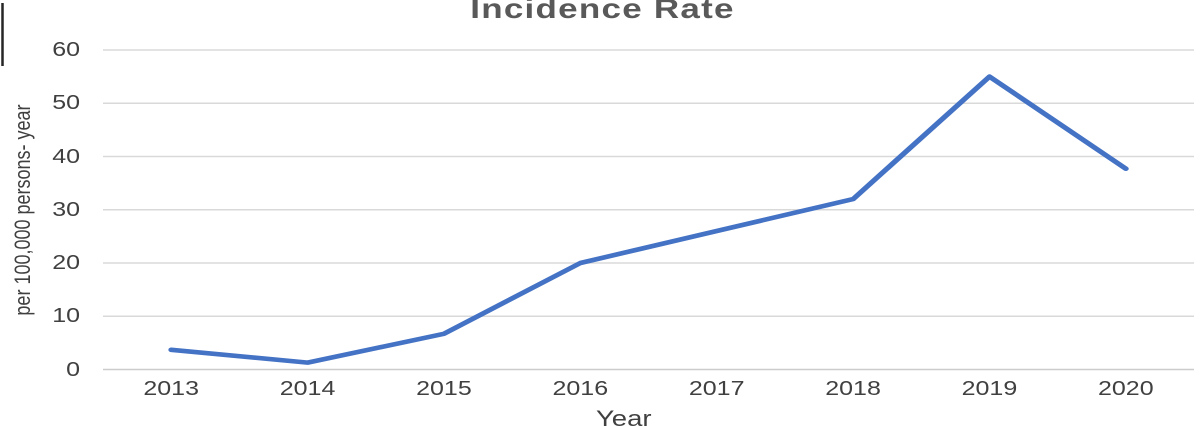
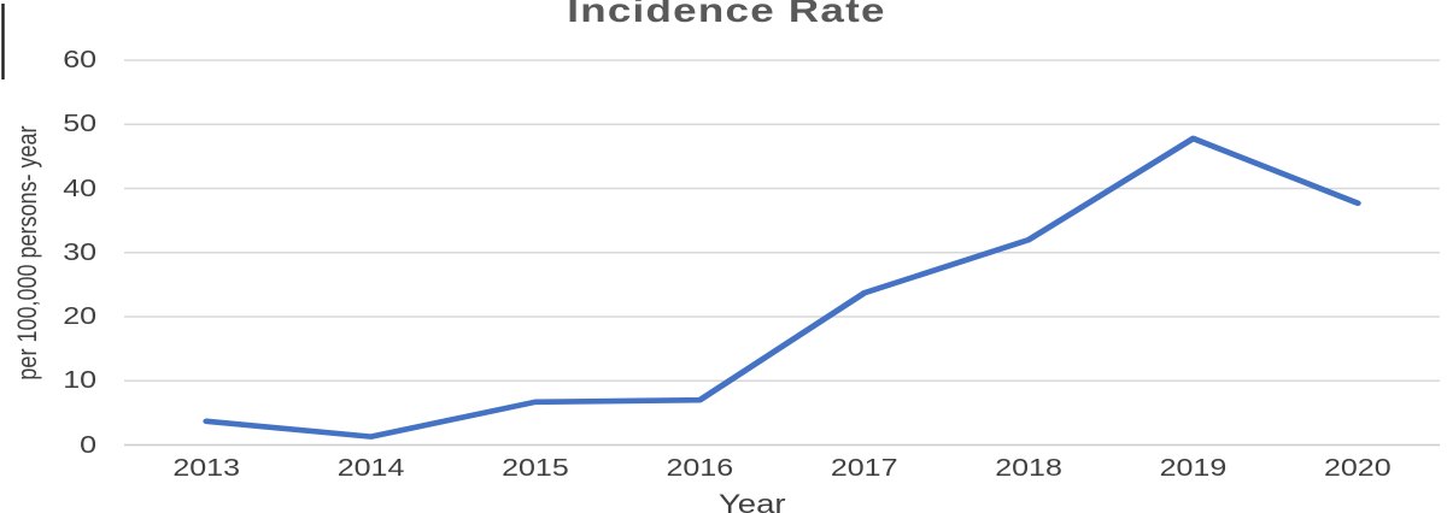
2016: 20 -> 7
2017: 26 -> 24
2019: 55 -> 48
